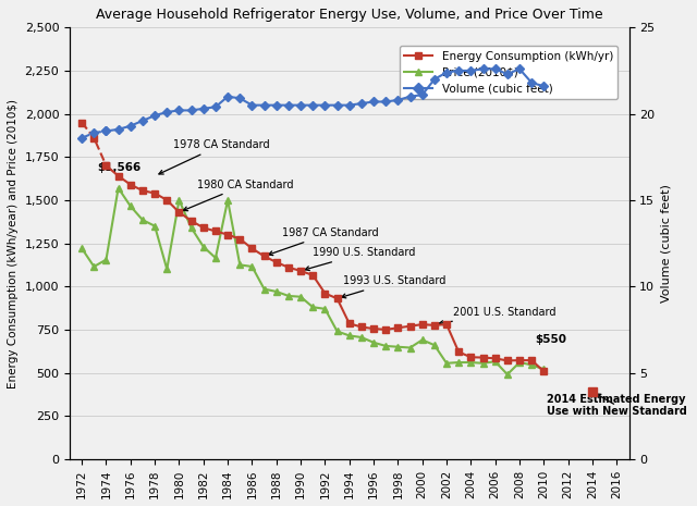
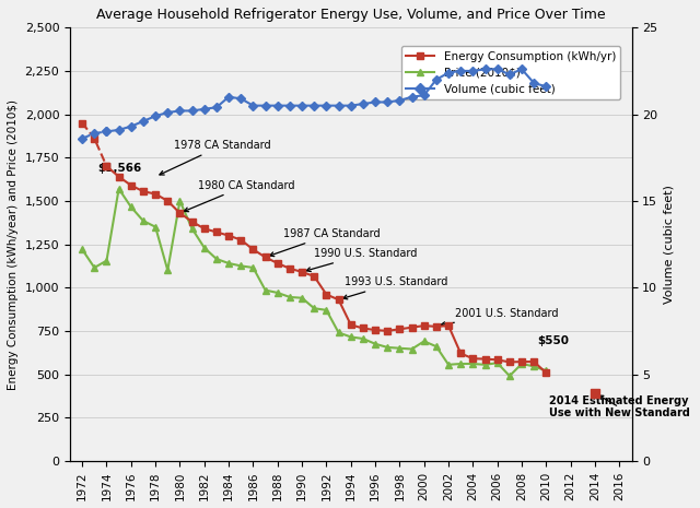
Price (2010$)/1984: 1,500 -> 1,140
